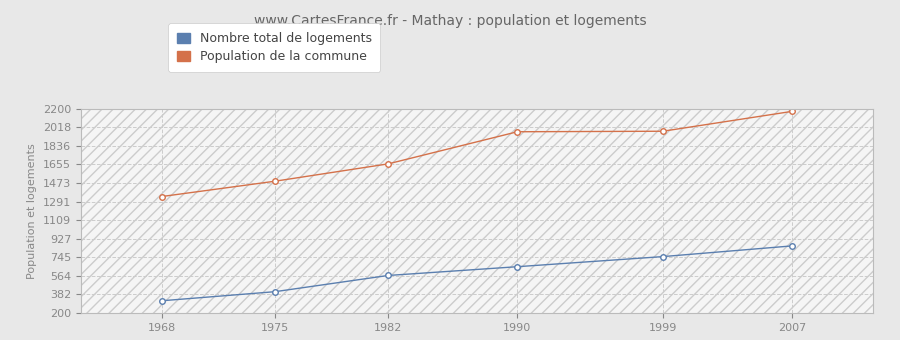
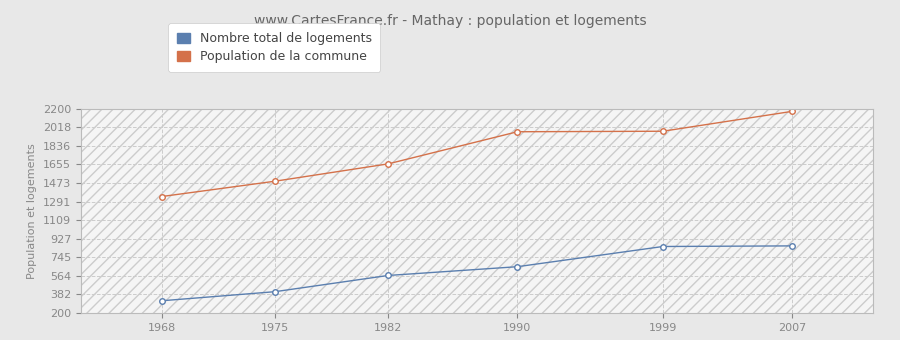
Nombre total de logements/1999: 750 -> 850
